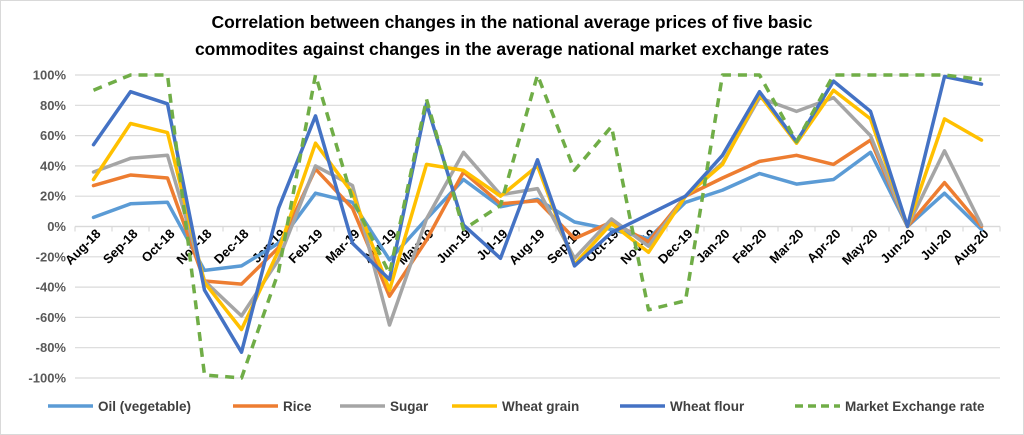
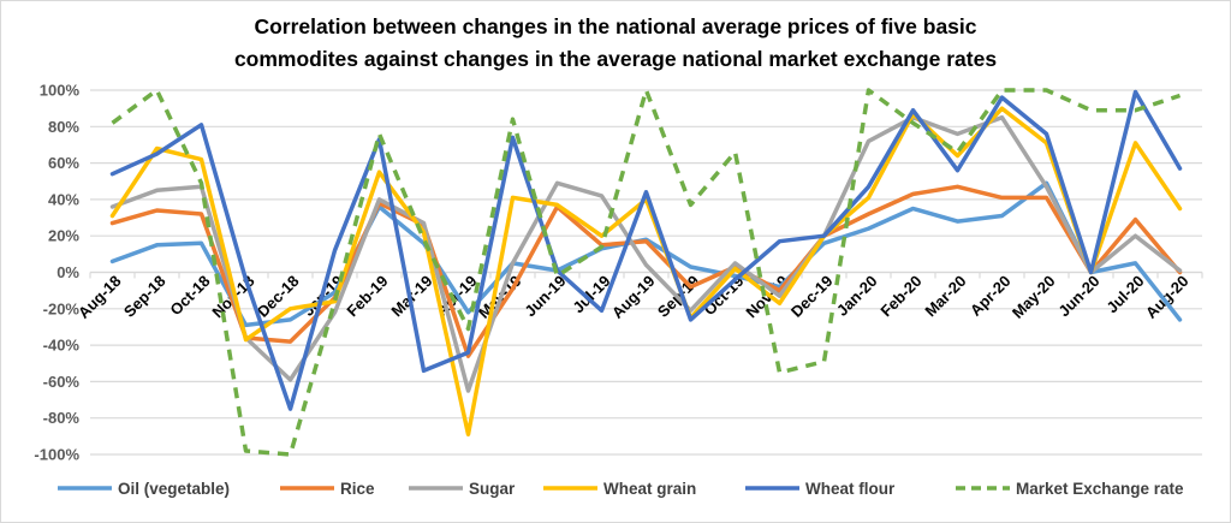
Market Exchange rate/Aug-18: 90% -> 82%
Wheat flour/Sep-18: 89% -> 65%
Market Exchange rate/Oct-18: 100% -> 49%
Wheat flour/Nov-18: -42% -> -4%
Wheat grain/Dec-18: -68% -> -20%
Wheat flour/Dec-18: -83% -> -75%
Market Exchange rate/Jan-19: -30% -> -16%
Oil (vegetable)/Feb-19: 22% -> 36%
Market Exchange rate/Feb-19: 100% -> 76%
Rice/Mar-19: 12% -> 26%
Wheat flour/Mar-19: -11% -> -54%
Wheat grain/Apr-19: -42% -> -89%
Wheat flour/Apr-19: -35% -> -44%
Wheat flour/May-19: 81% -> 74%
Oil (vegetable)/Jun-19: 31% -> 1%
Sugar/Jul-19: 21% -> 42%
Sugar/Aug-19: 25% -> 4%
Wheat flour/Nov-19: 8% -> 17%
Sugar/Jan-20: 42% -> 72%
Market Exchange rate/Feb-20: 100% -> 82%
Wheat grain/Mar-20: 55% -> 64%
Market Exchange rate/Mar-20: 56% -> 66%
Rice/May-20: 57% -> 41%
Sugar/May-20: 60% -> 47%
Market Exchange rate/Jun-20: 100% -> 89%
Oil (vegetable)/Jul-20: 22% -> 5%
Sugar/Jul-20: 50% -> 20%
Market Exchange rate/Jul-20: 100% -> 89%
Oil (vegetable)/Aug-20: -2% -> -26%
Wheat grain/Aug-20: 57% -> 35%
Wheat flour/Aug-20: 94% -> 57%
